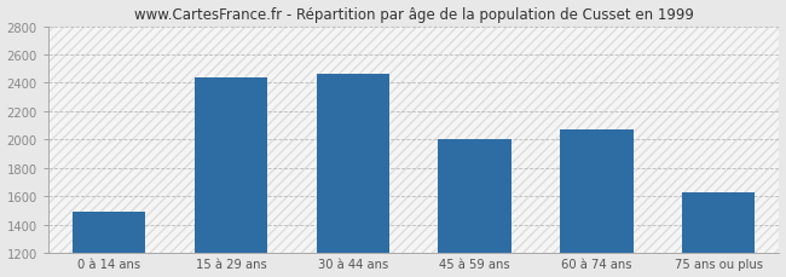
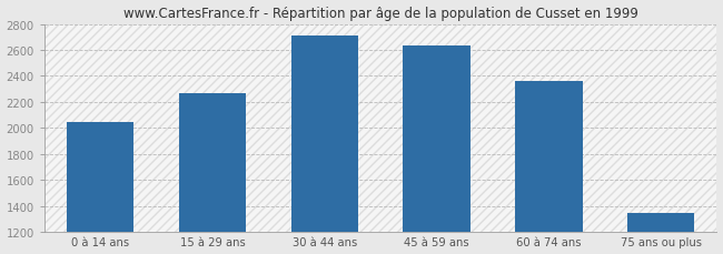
0 à 14 ans: 1490 -> 2050
15 à 29 ans: 2440 -> 2270
30 à 44 ans: 2460 -> 2710
45 à 59 ans: 2000 -> 2640
60 à 74 ans: 2070 -> 2360
75 ans ou plus: 1630 -> 1350
